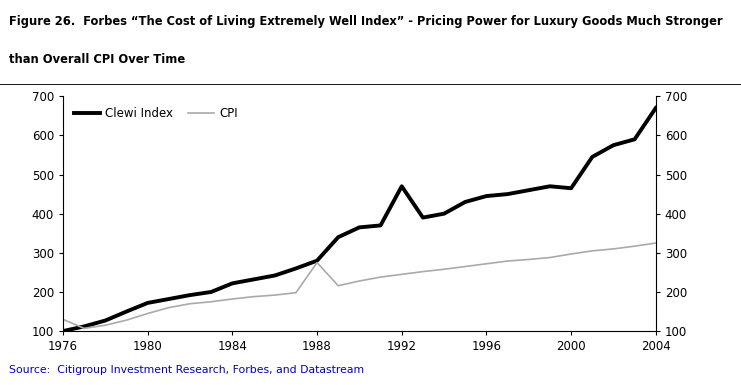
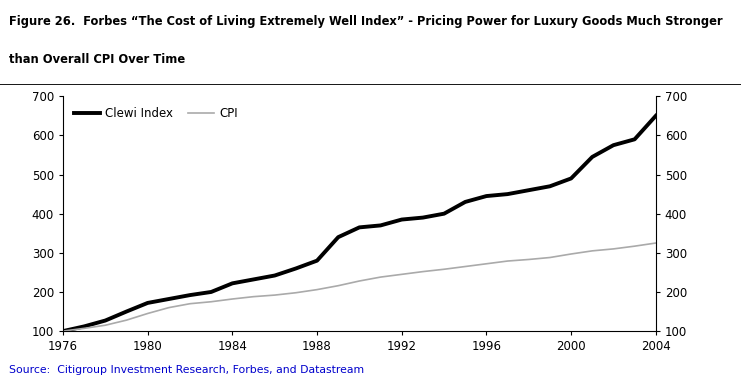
CPI/1976: 130 -> 100
CPI/1988: 275 -> 206
Clewi Index/1992: 470 -> 385
Clewi Index/2000: 465 -> 490
Clewi Index/2004: 670 -> 650
